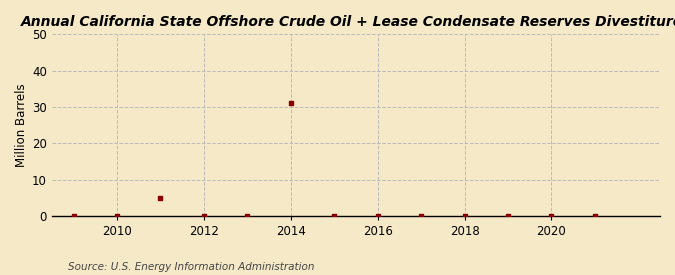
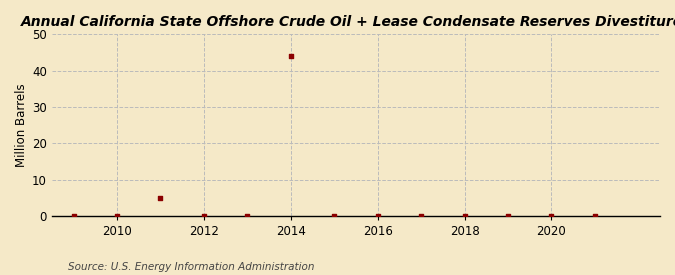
2014: 31 -> 44
